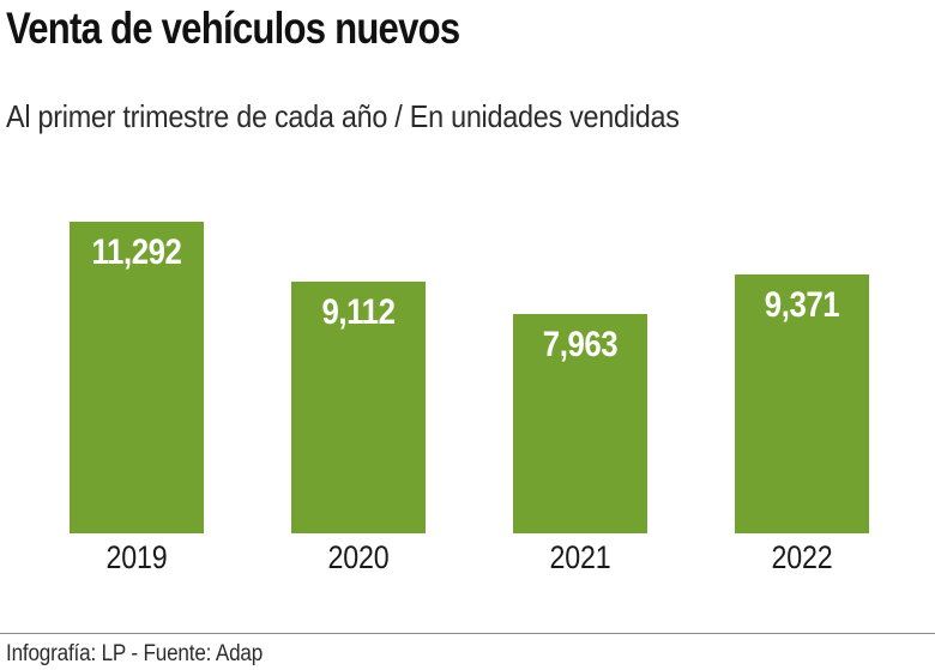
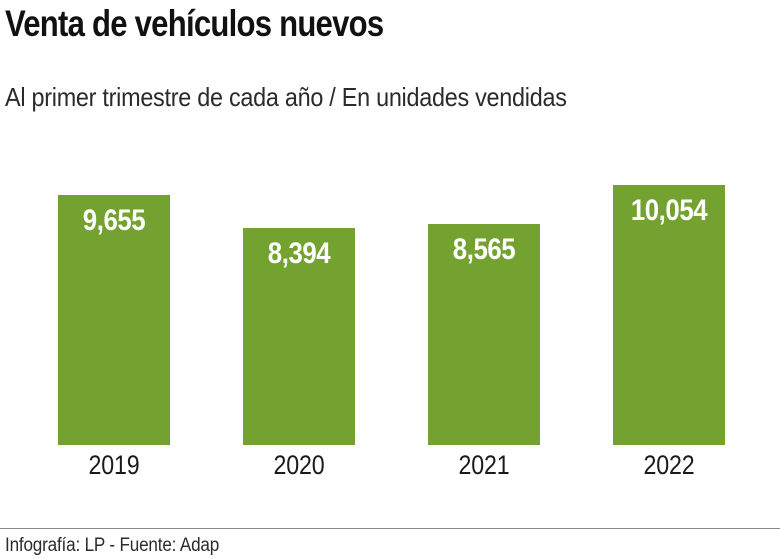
2019: 11,292 -> 9,655
2020: 9,112 -> 8,394
2021: 7,963 -> 8,565
2022: 9,371 -> 10,054
